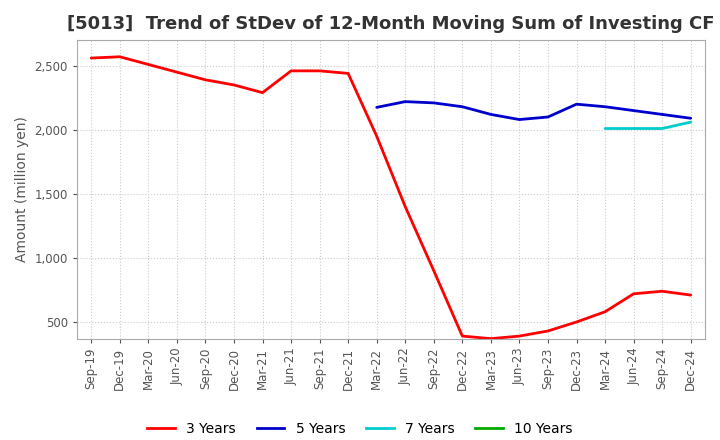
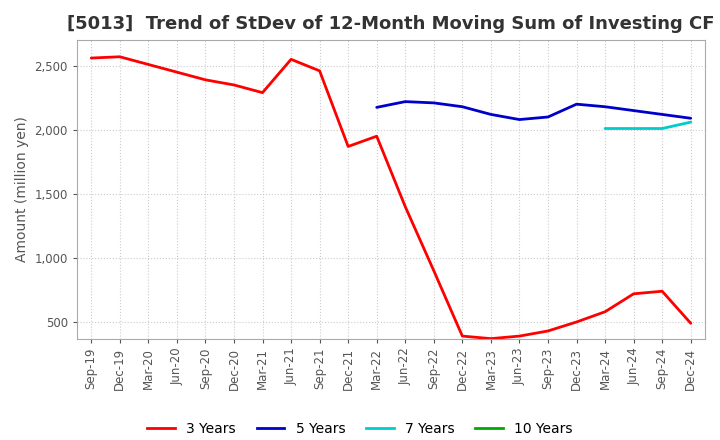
3 Years/Jun-21: 2,460 -> 2,550
3 Years/Dec-21: 2,440 -> 1,870
3 Years/Dec-24: 710 -> 490
